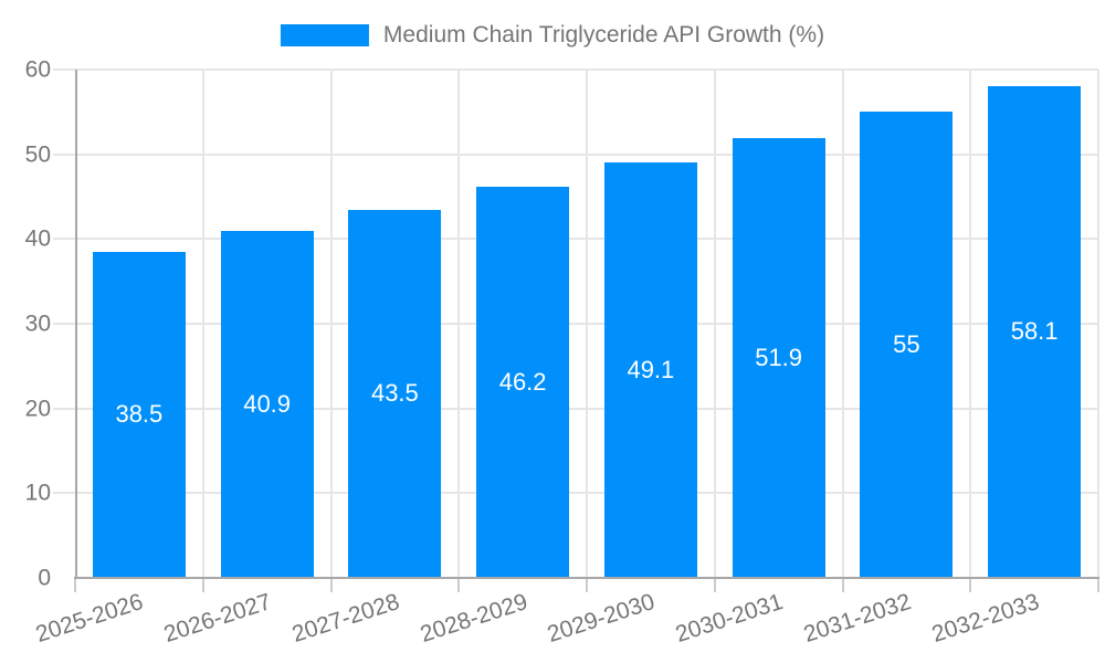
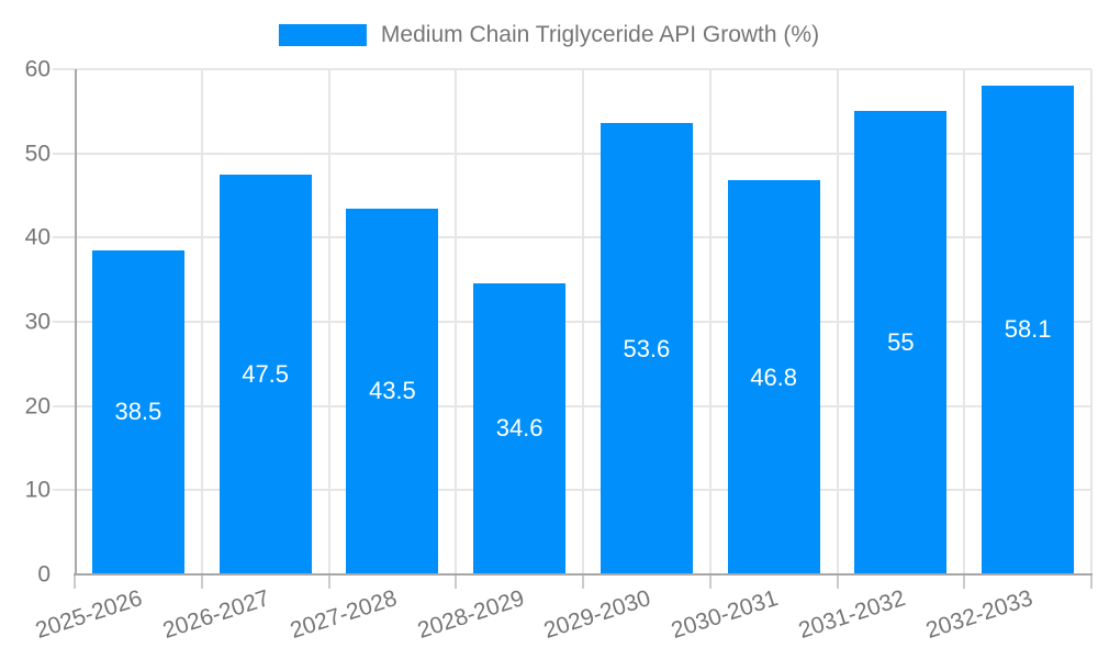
2026-2027: 40.9 -> 47.5
2028-2029: 46.2 -> 34.6
2029-2030: 49.1 -> 53.6
2030-2031: 51.9 -> 46.8
